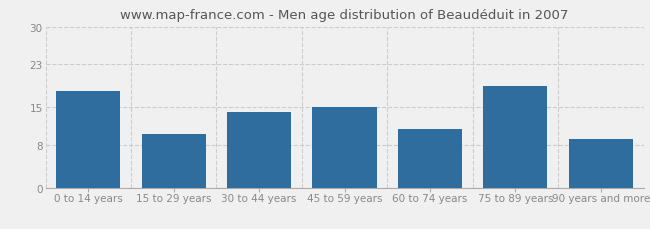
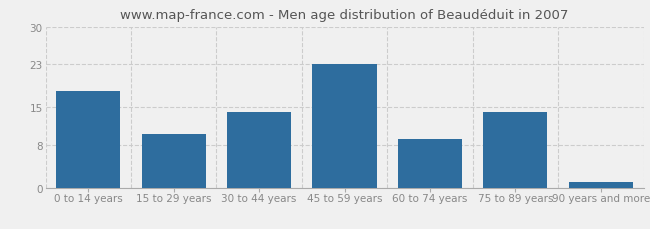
45 to 59 years: 15 -> 23
60 to 74 years: 11 -> 9
75 to 89 years: 19 -> 14
90 years and more: 9 -> 1
